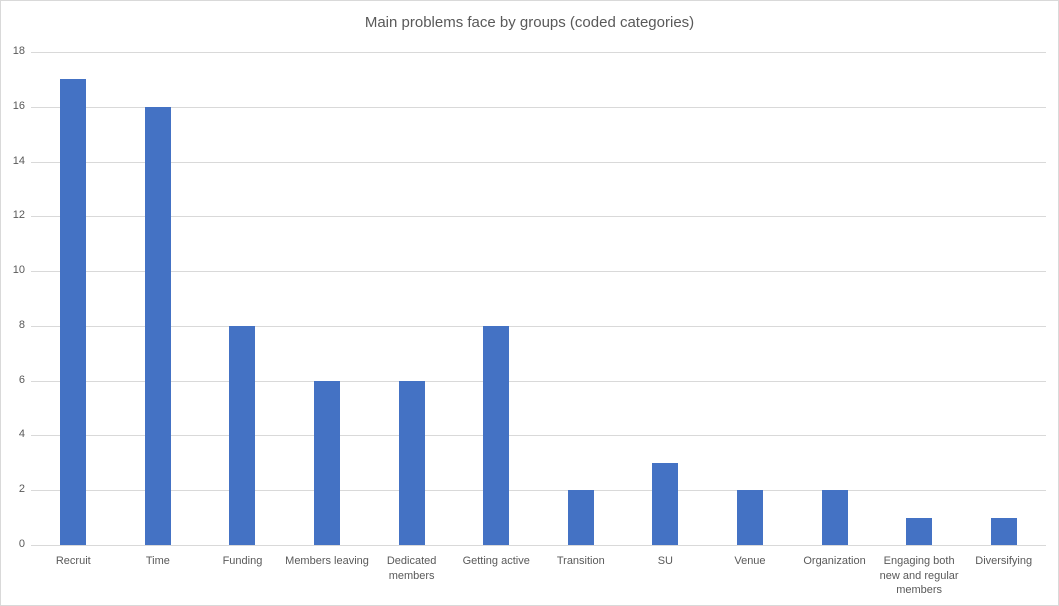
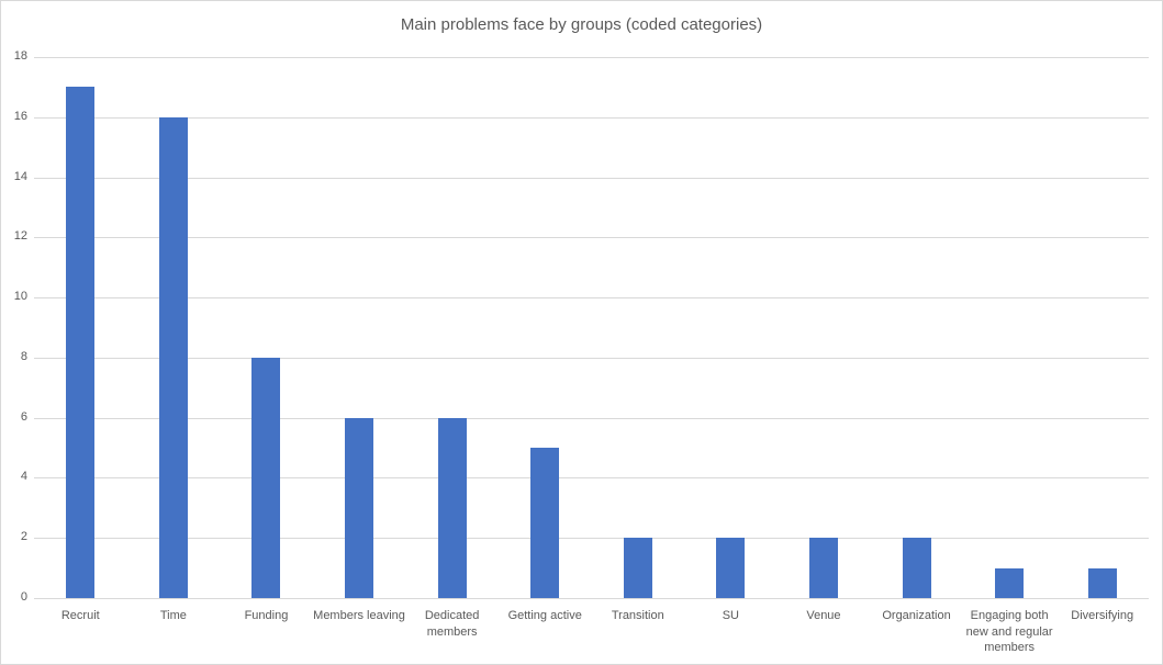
Getting active: 8 -> 5
SU: 3 -> 2
